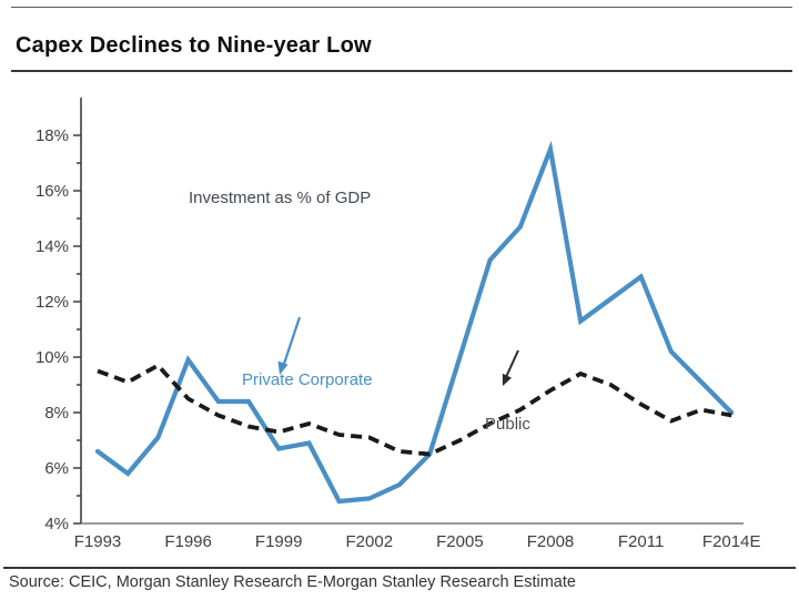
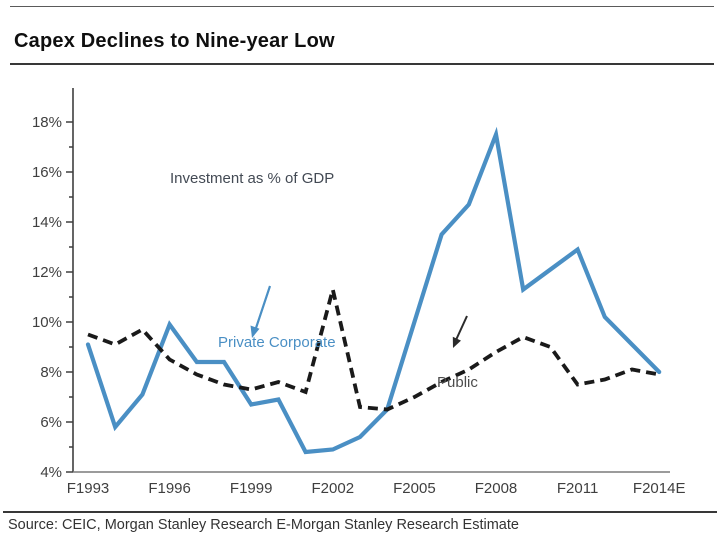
Private Corporate/F1993: 6.6% -> 9.1%
Public/F2002: 7.1% -> 11.3%
Public/F2011: 8.3% -> 7.5%
